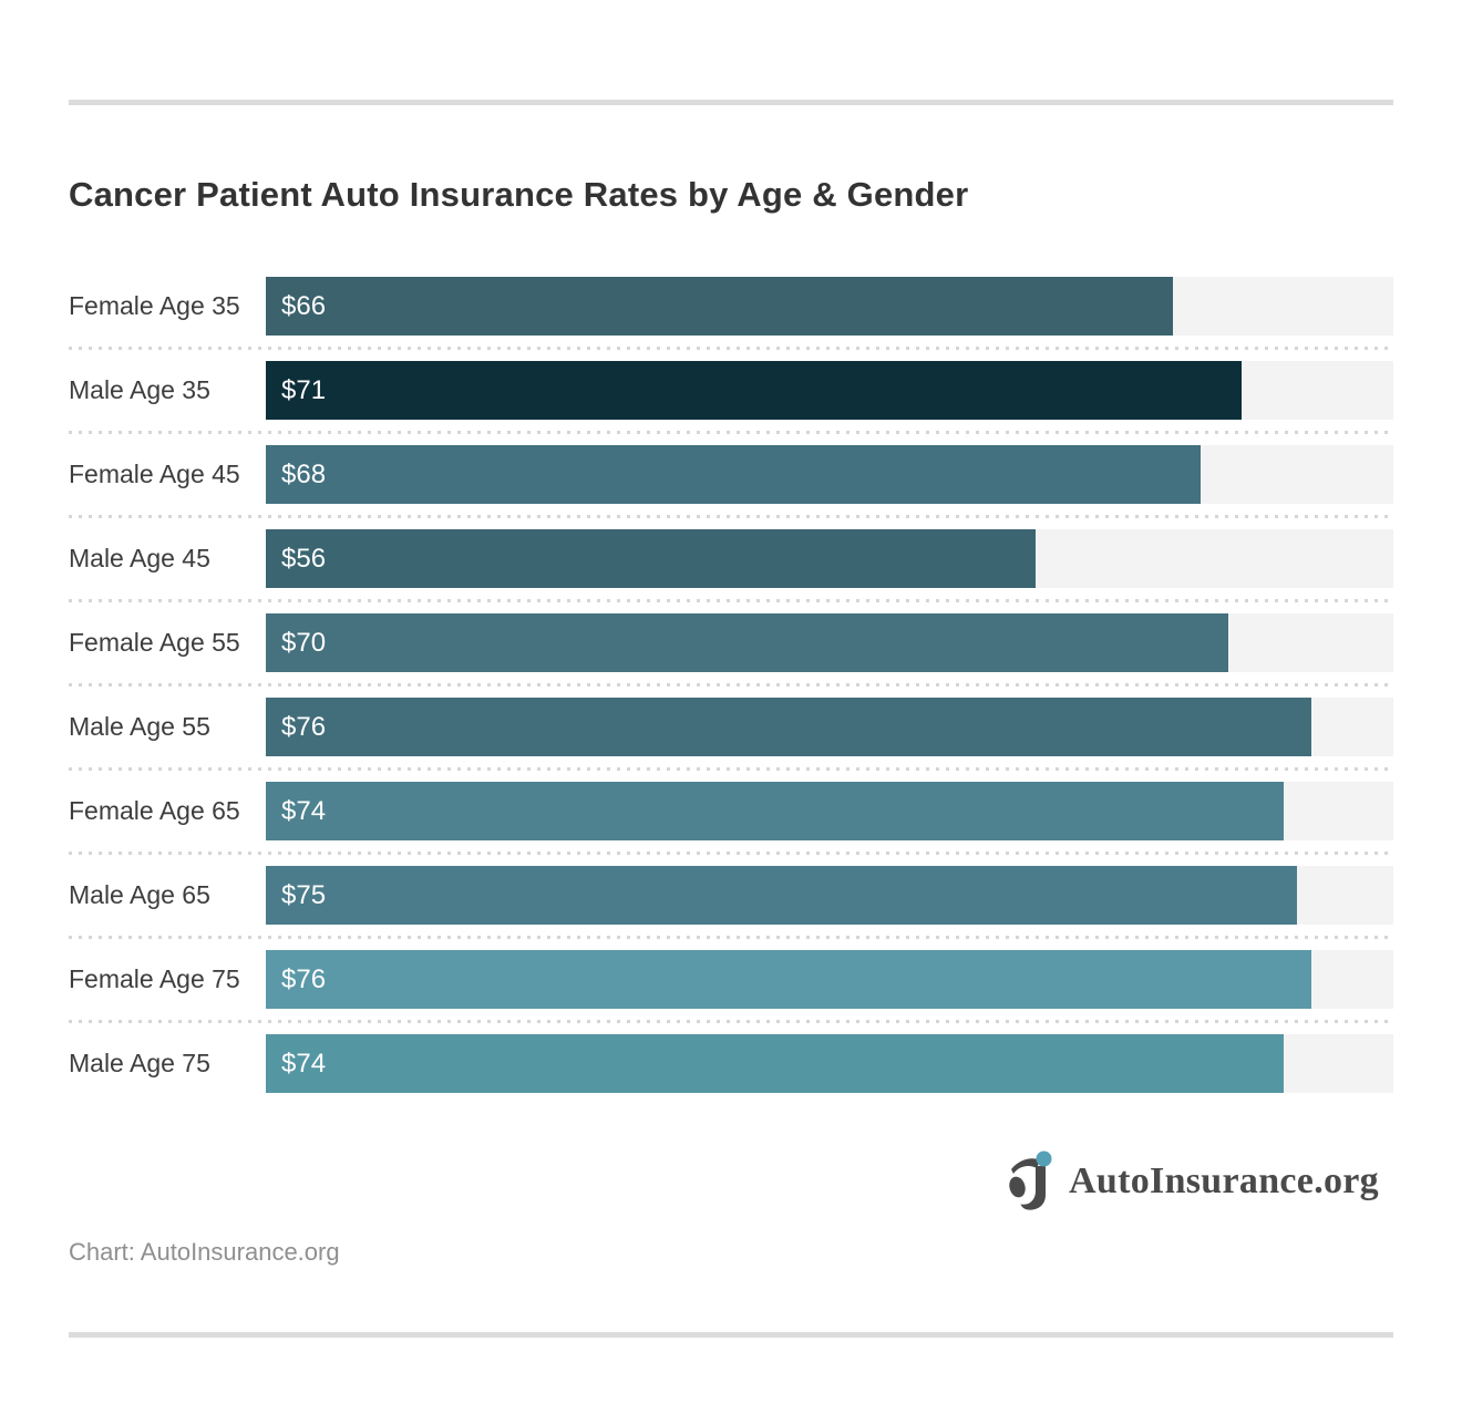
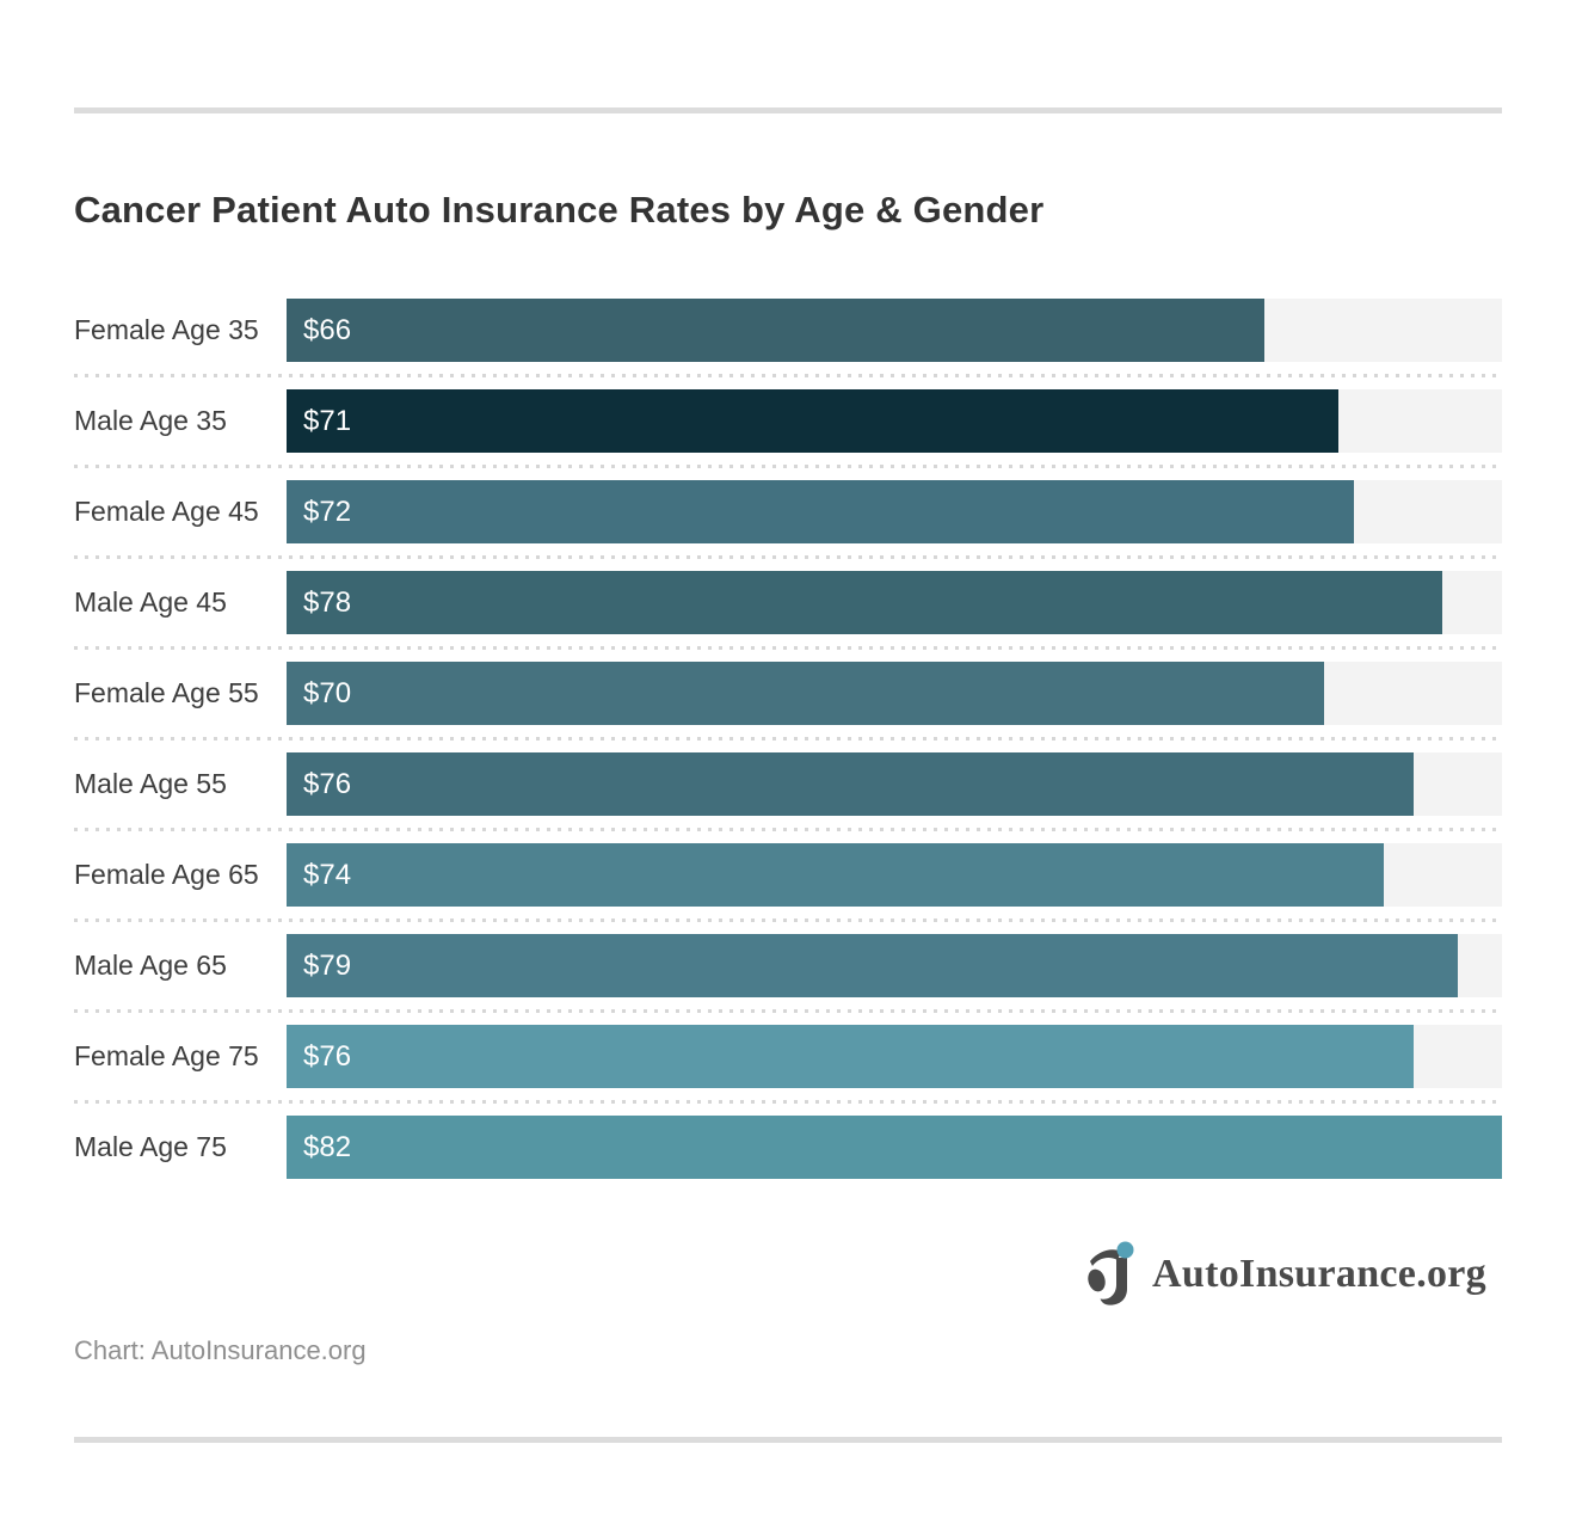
Female Age 45: $68 -> $72
Male Age 45: $56 -> $78
Male Age 65: $75 -> $79
Male Age 75: $74 -> $82
